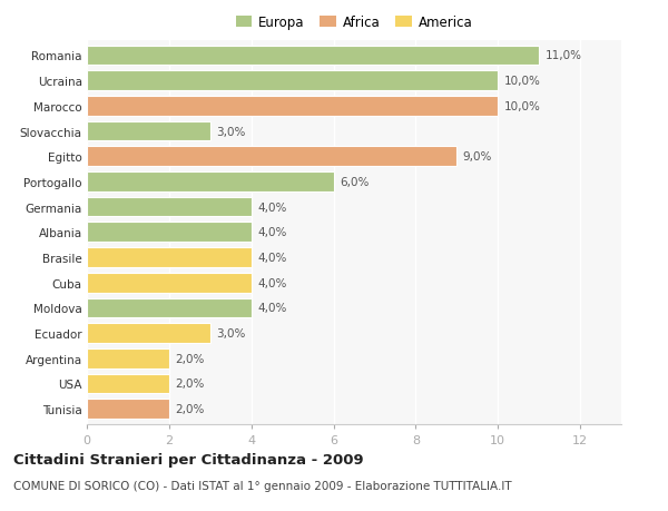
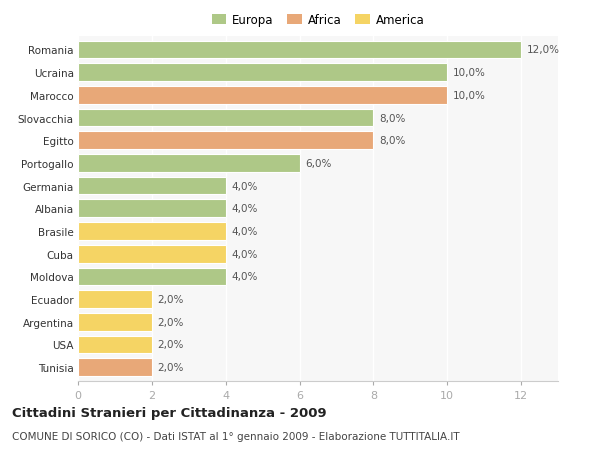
Romania: 11,0% -> 12,0%
Slovacchia: 3,0% -> 8,0%
Egitto: 9,0% -> 8,0%
Ecuador: 3,0% -> 2,0%
